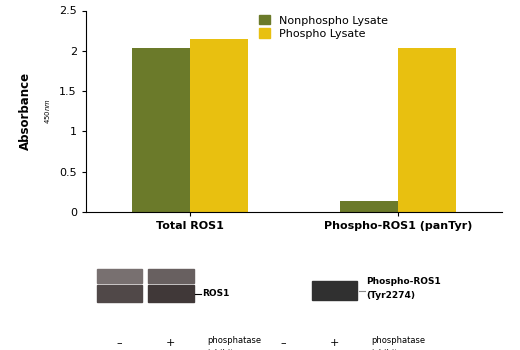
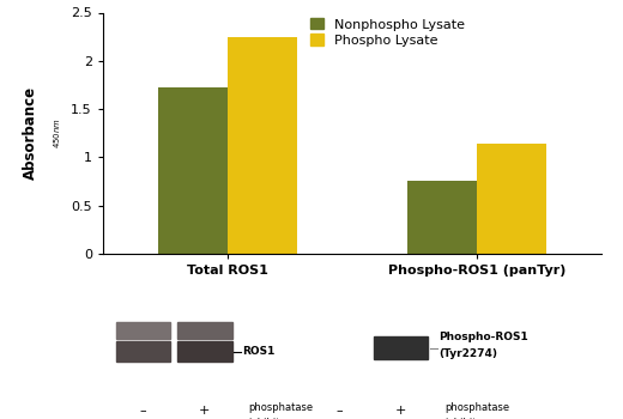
Nonphospho Lysate/Total ROS1: 2.03 -> 1.72
Phospho Lysate/Total ROS1: 2.14 -> 2.24
Nonphospho Lysate/Phospho-ROS1 (panTyr): 0.13 -> 0.76
Phospho Lysate/Phospho-ROS1 (panTyr): 2.03 -> 1.14
